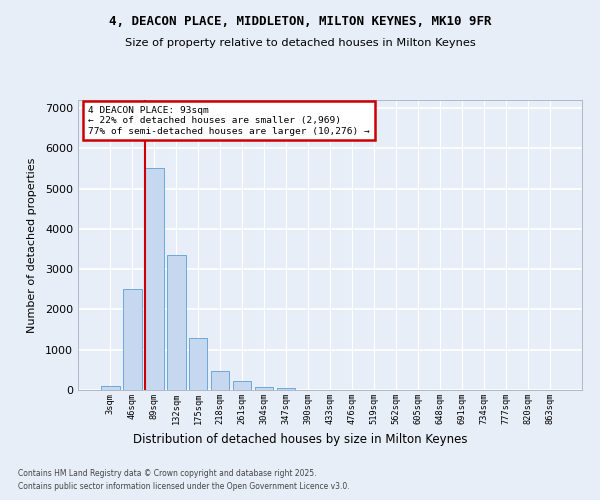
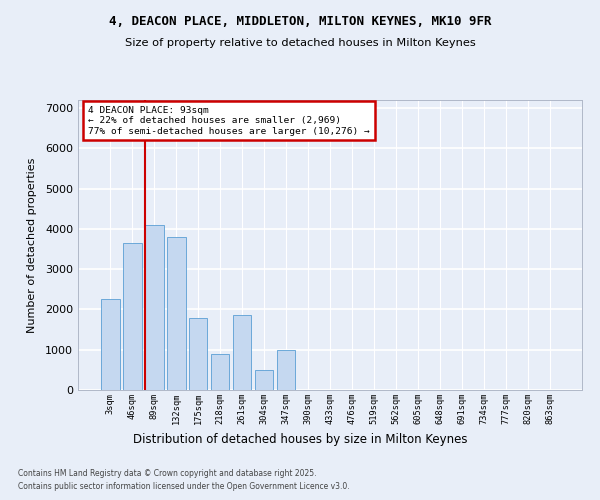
3sqm: 100 -> 2250
46sqm: 2500 -> 3650
89sqm: 5500 -> 4100
132sqm: 3350 -> 3800
175sqm: 1300 -> 1800
218sqm: 480 -> 900
261sqm: 220 -> 1850
304sqm: 80 -> 500
347sqm: 50 -> 1000
